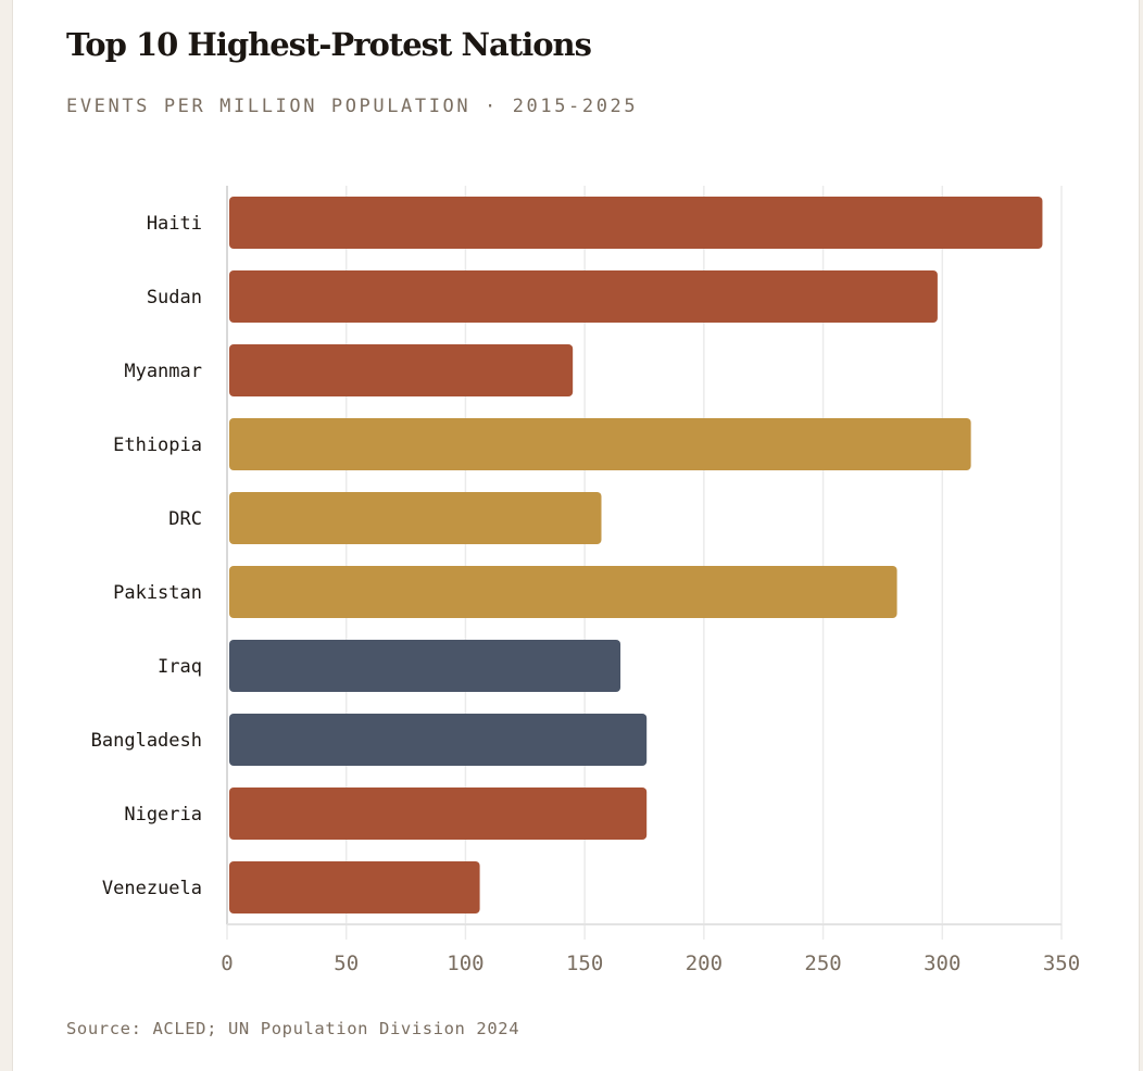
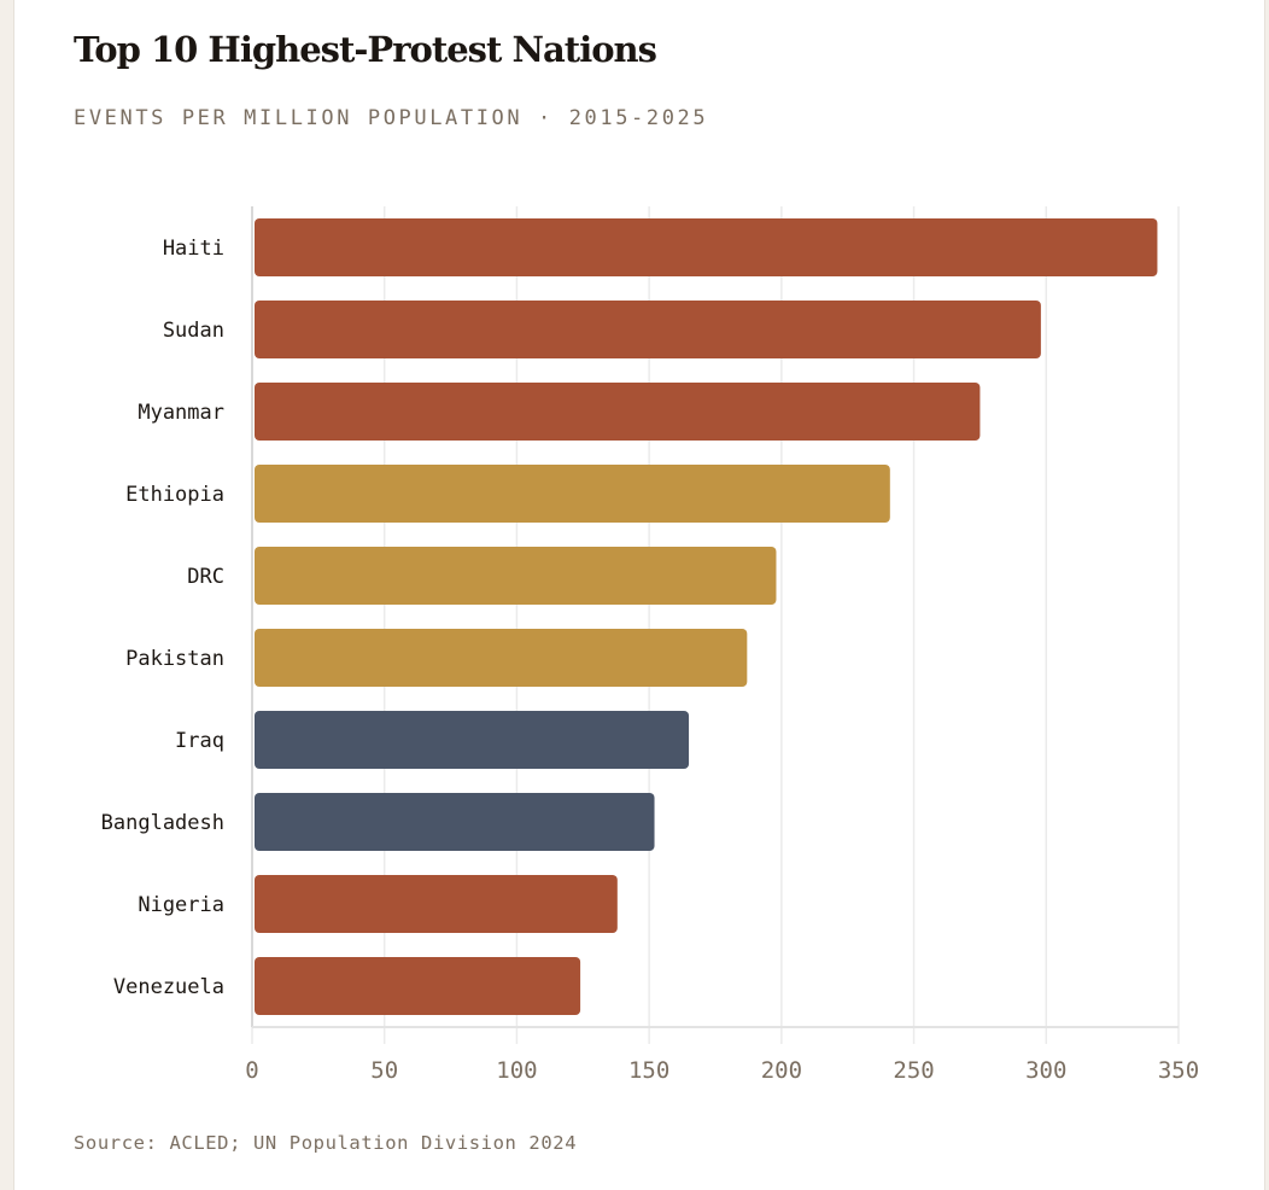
Myanmar: 145 -> 275
Ethiopia: 312 -> 241
DRC: 157 -> 198
Pakistan: 281 -> 187
Bangladesh: 176 -> 152
Nigeria: 176 -> 138
Venezuela: 106 -> 124
